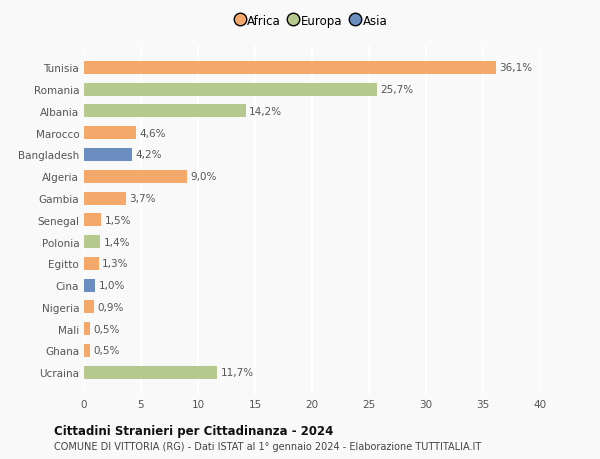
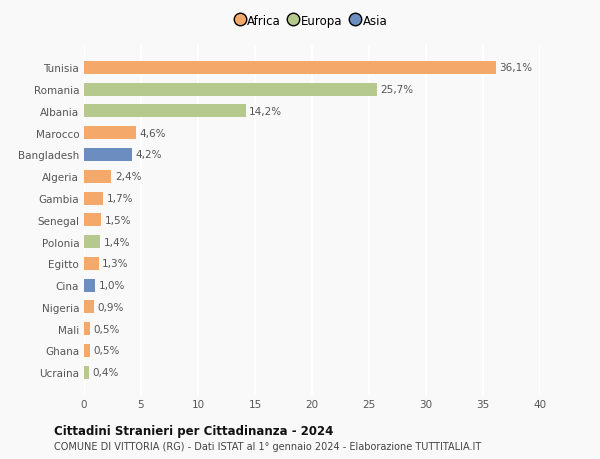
Algeria: 9,0% -> 2,4%
Gambia: 3,7% -> 1,7%
Ucraina: 11,7% -> 0,4%
